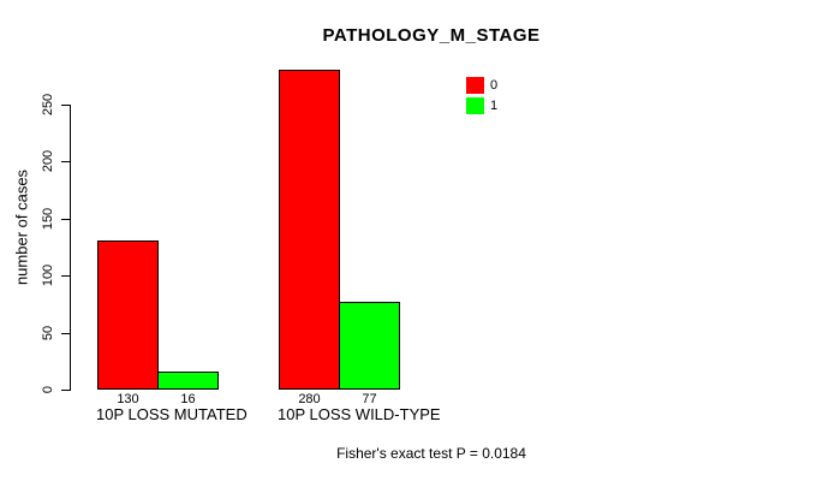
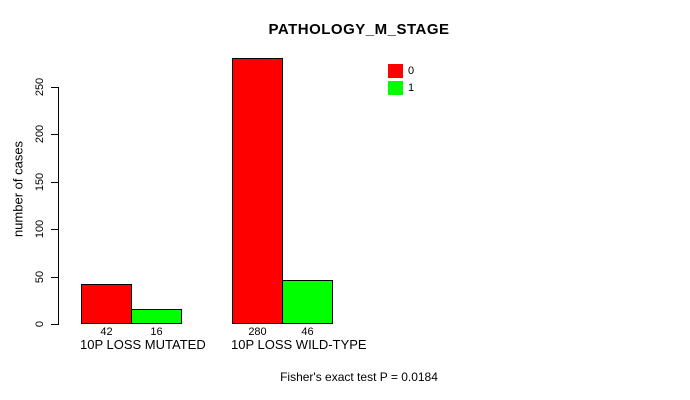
0/10P LOSS MUTATED: 130 -> 42
1/10P LOSS WILD-TYPE: 77 -> 46
